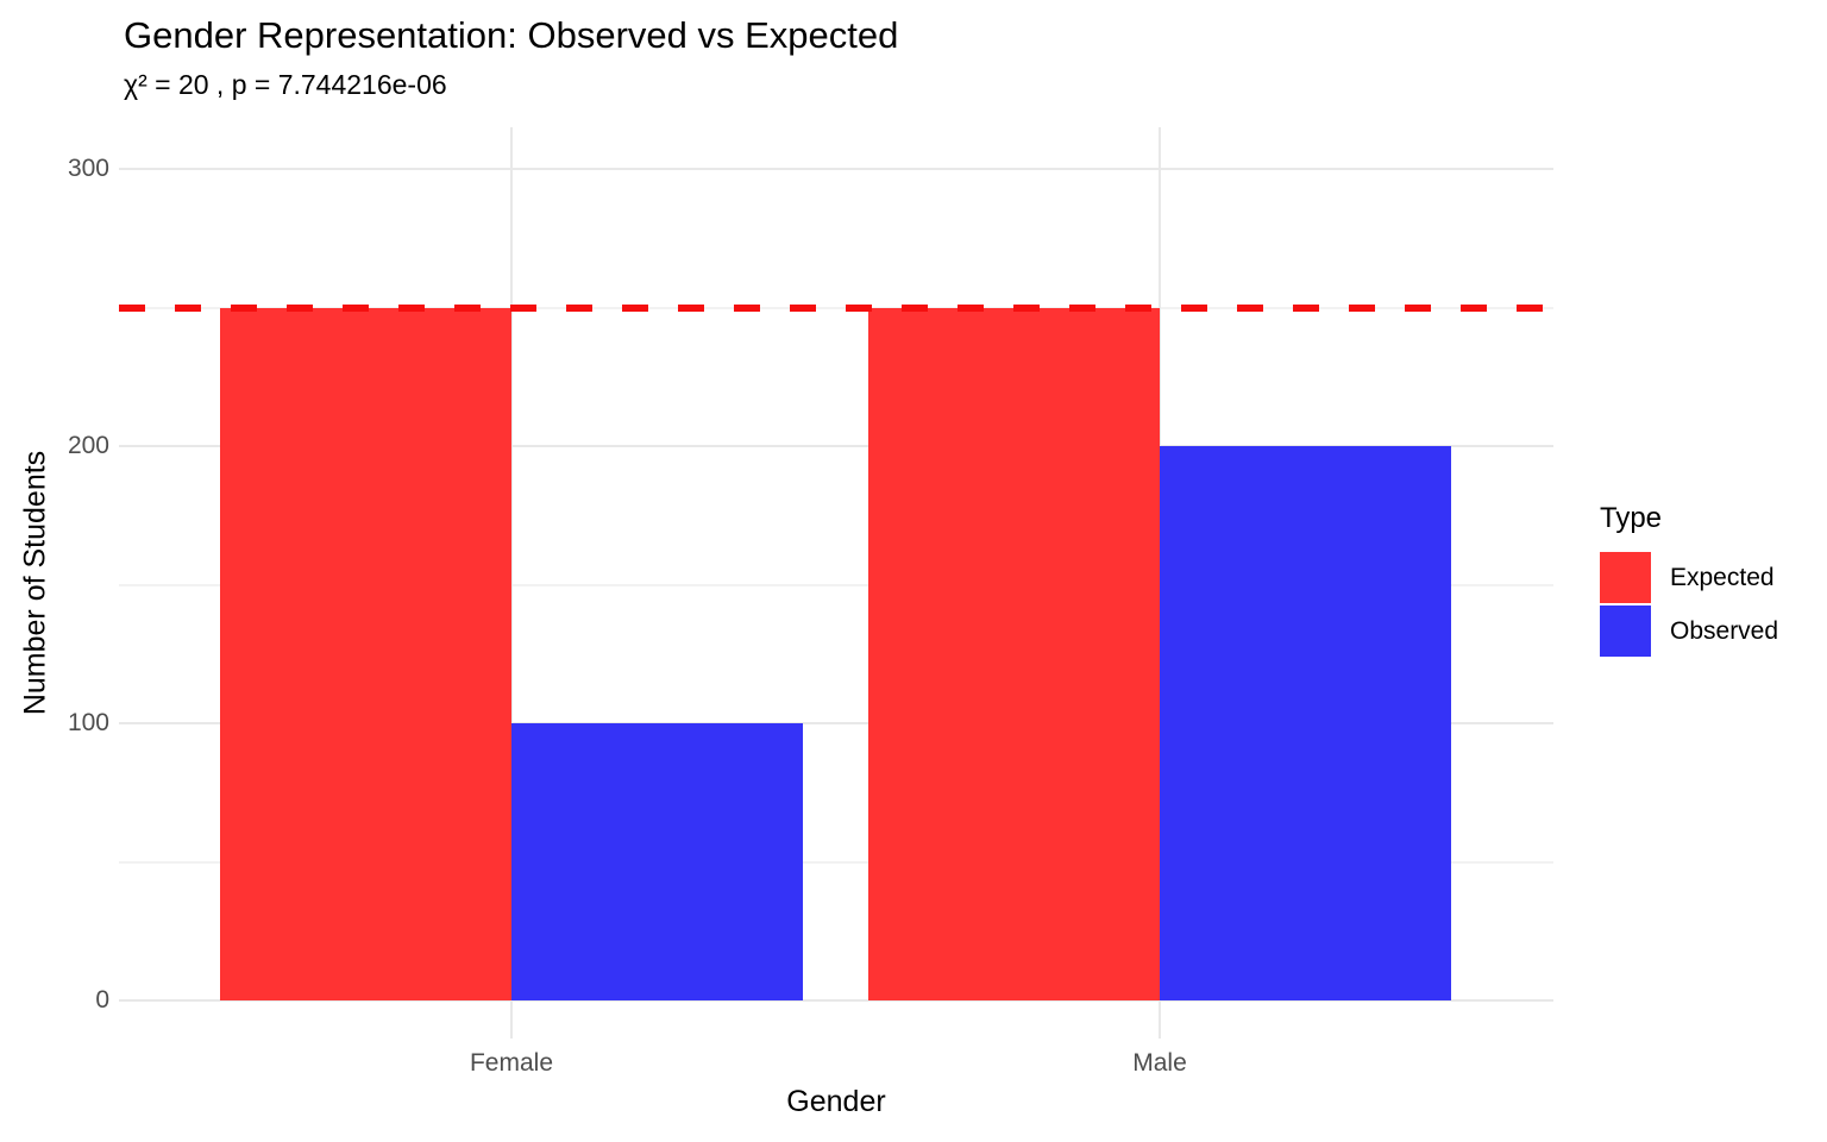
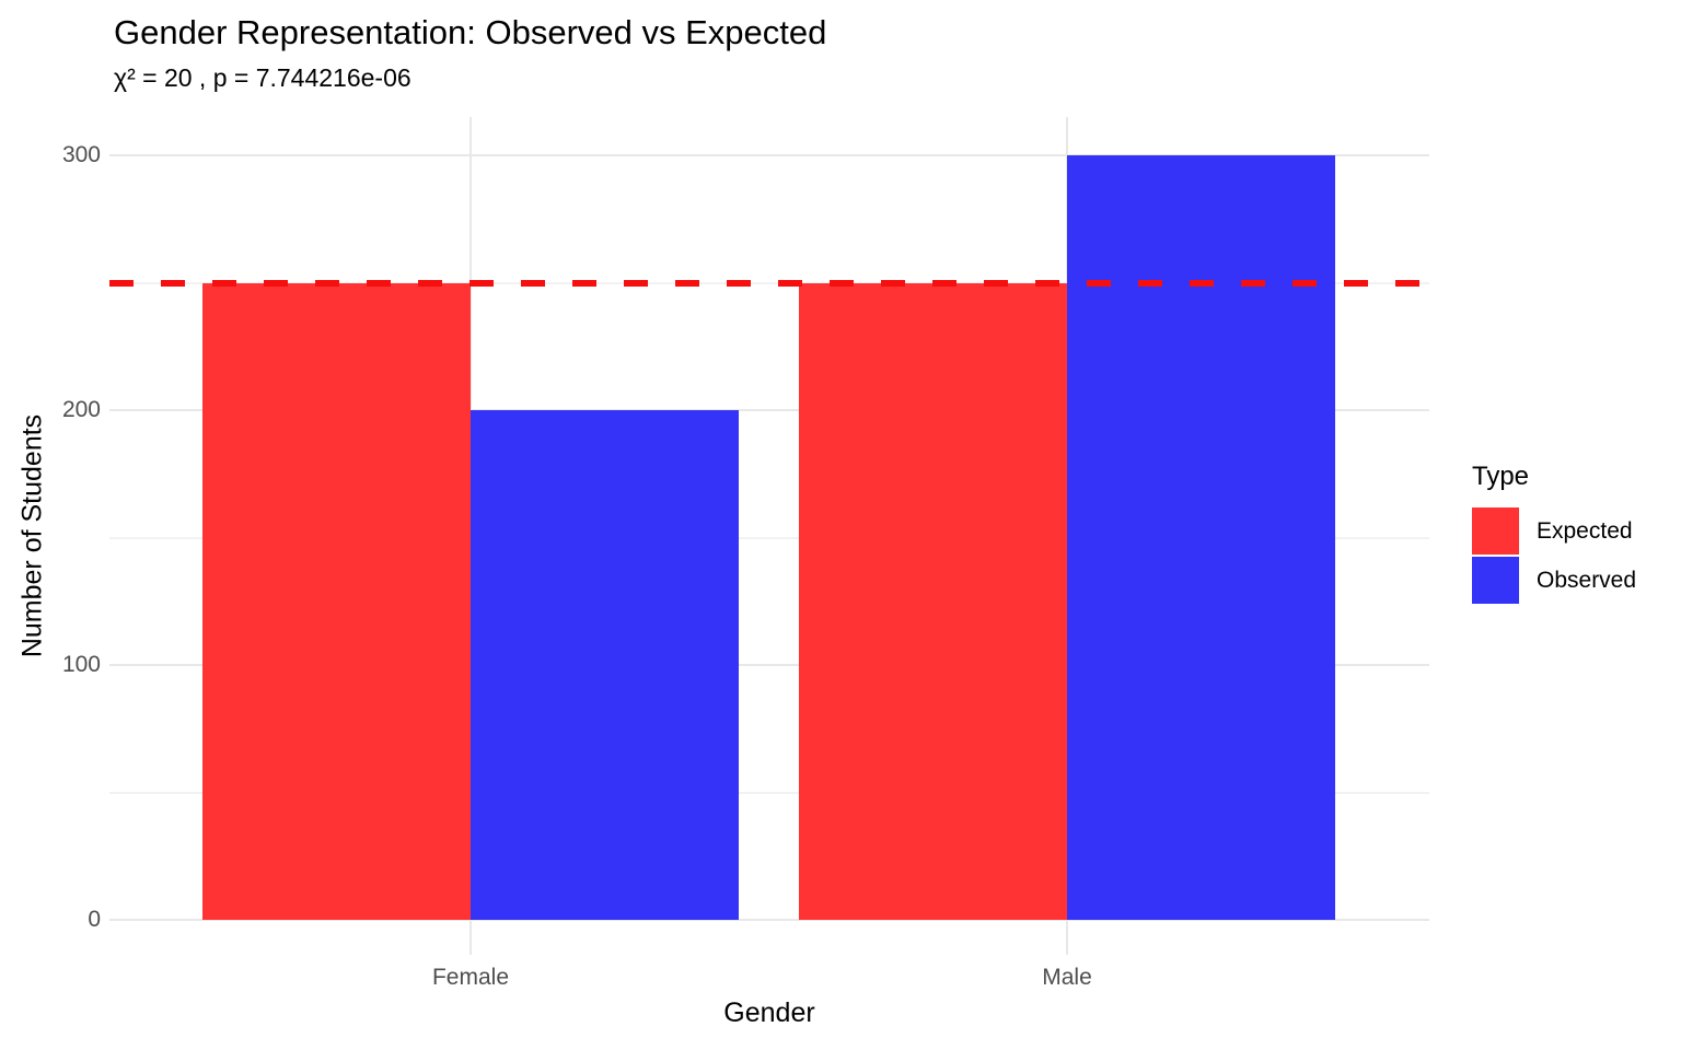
Observed/Female: 100 -> 200
Observed/Male: 200 -> 300
